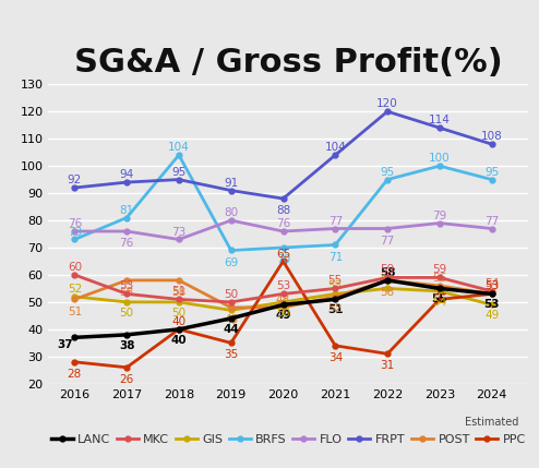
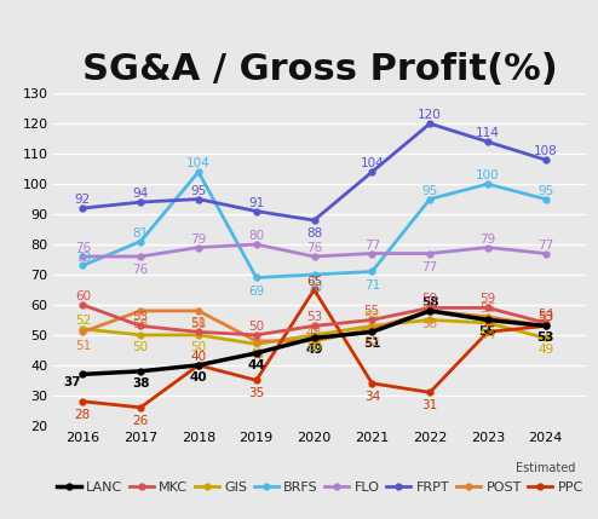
FLO/2018: 73 -> 79
